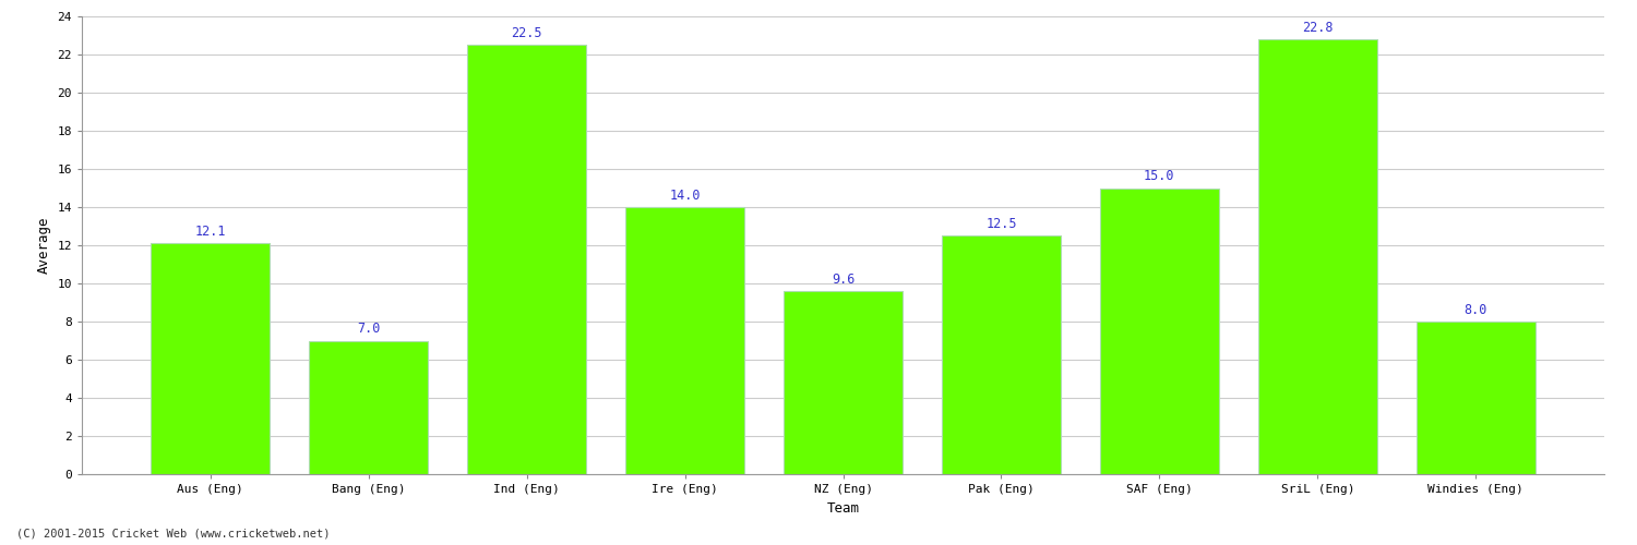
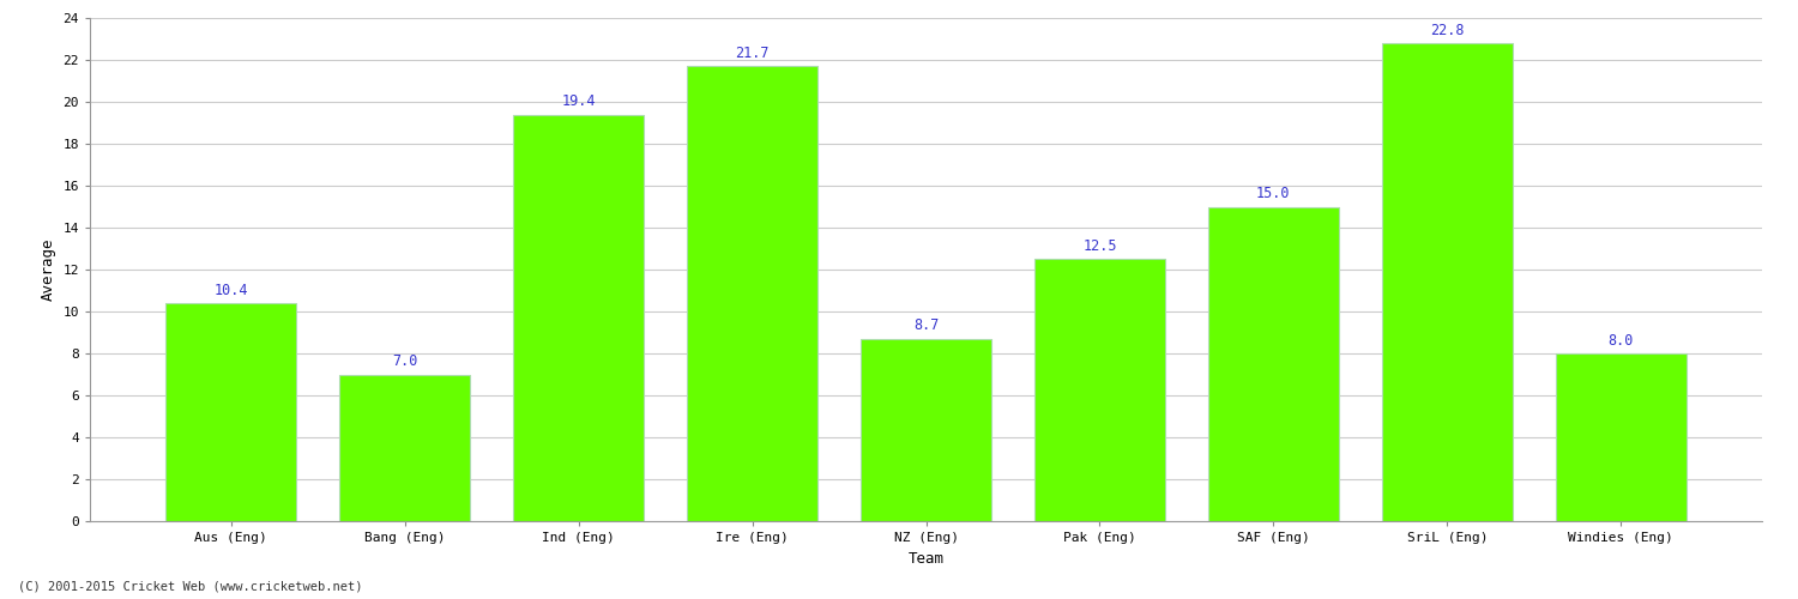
Aus (Eng): 12.1 -> 10.4
Ind (Eng): 22.5 -> 19.4
Ire (Eng): 14.0 -> 21.7
NZ (Eng): 9.6 -> 8.7
